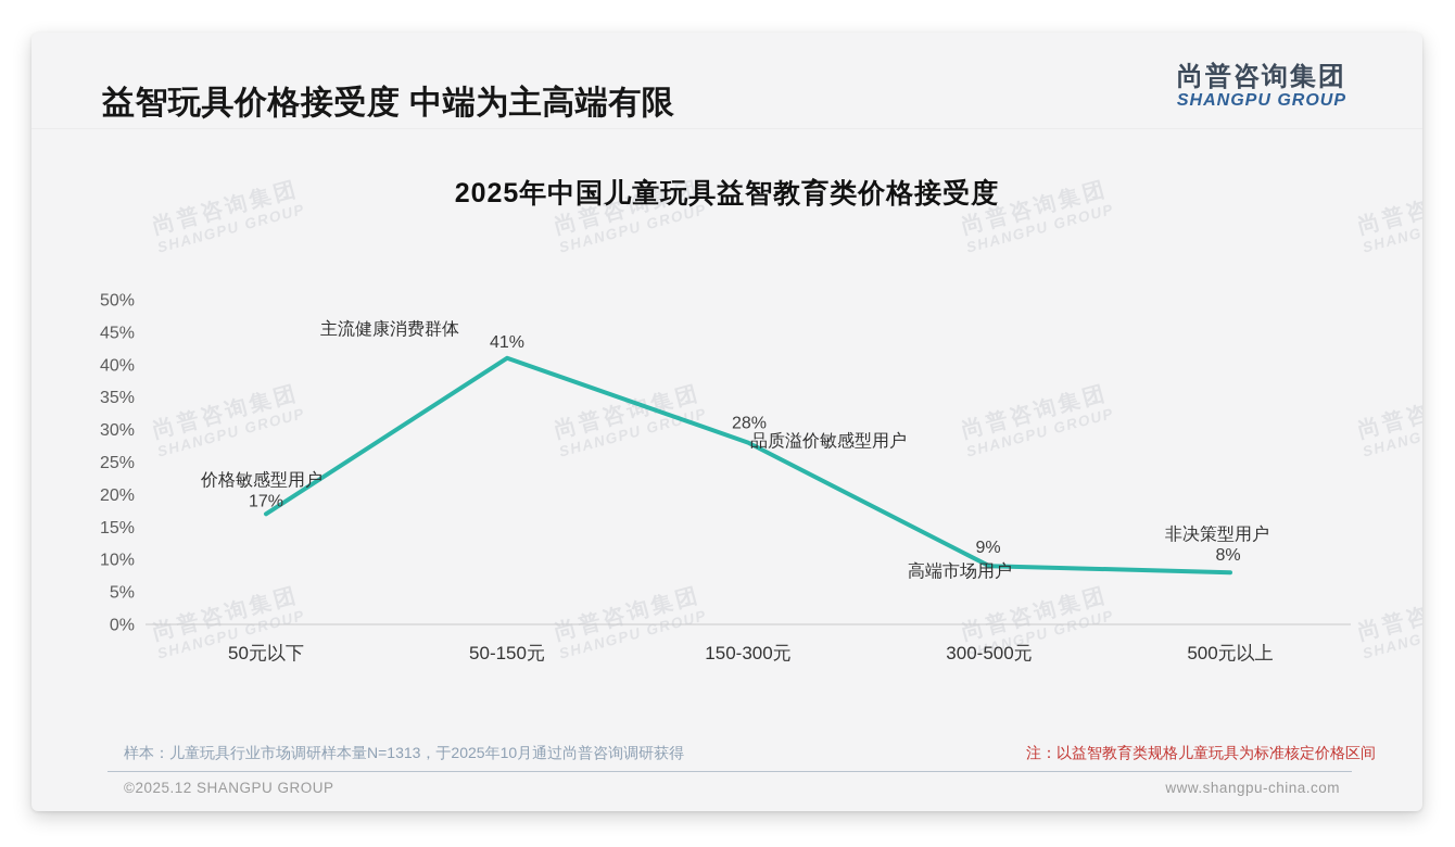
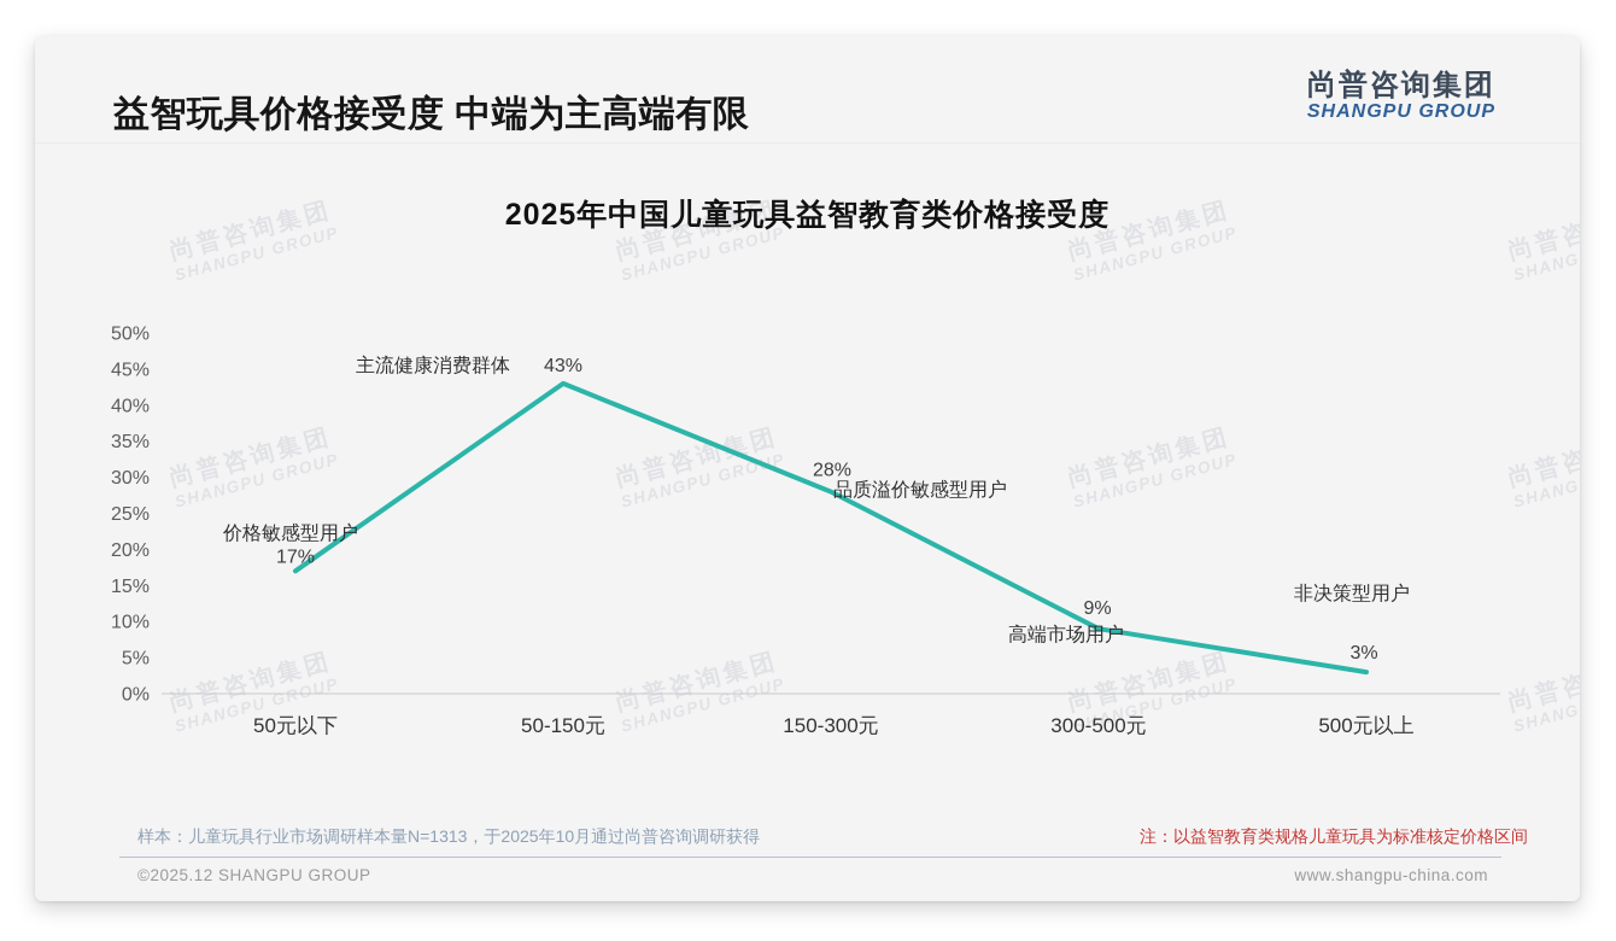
50-150元: 41% -> 43%
500元以上: 8% -> 3%
